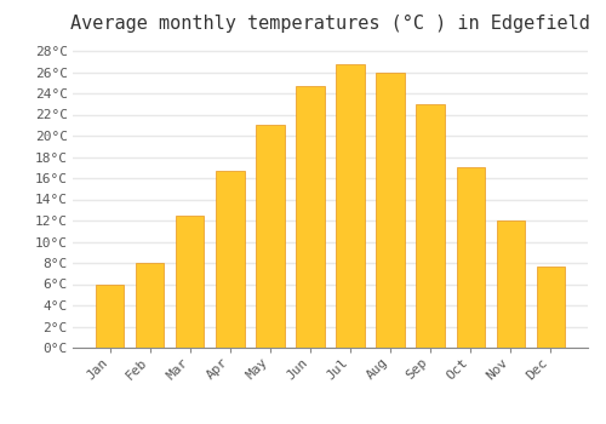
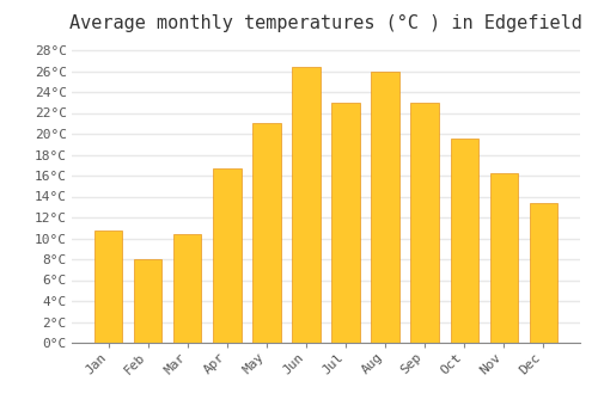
Jan: 6.0°C -> 10.8°C
Mar: 12.5°C -> 10.4°C
Jun: 24.7°C -> 26.4°C
Jul: 26.7°C -> 23.0°C
Oct: 17.0°C -> 19.6°C
Nov: 12.0°C -> 16.2°C
Dec: 7.7°C -> 13.4°C
